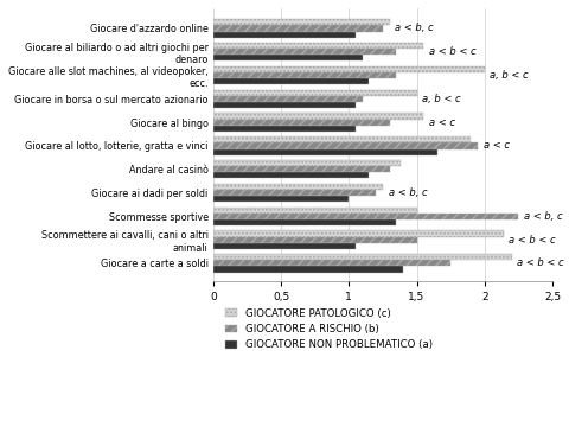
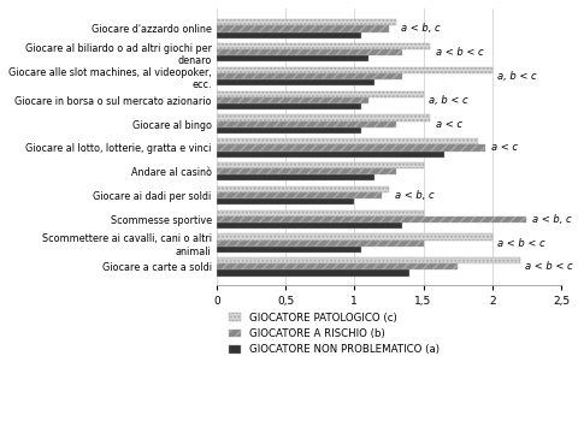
GIOCATORE PATOLOGICO (c)/Andare al casinò: 1,38 -> 1,50
GIOCATORE PATOLOGICO (c)/Scommettere ai cavalli, cani o altri animali: 2,14 -> 2,00
